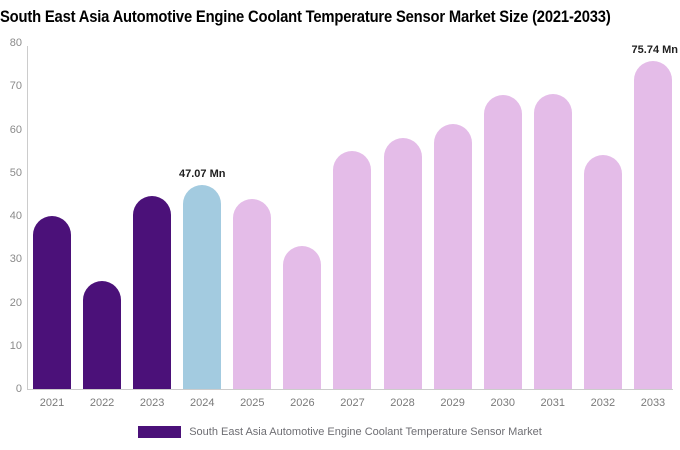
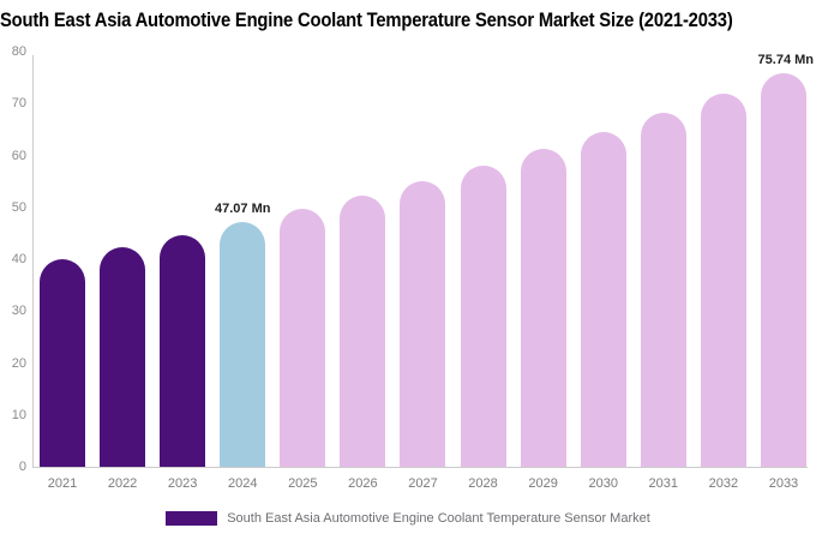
2022: 25 -> 42
2025: 44 -> 50
2026: 33 -> 52
2030: 68 -> 65
2032: 54 -> 72
